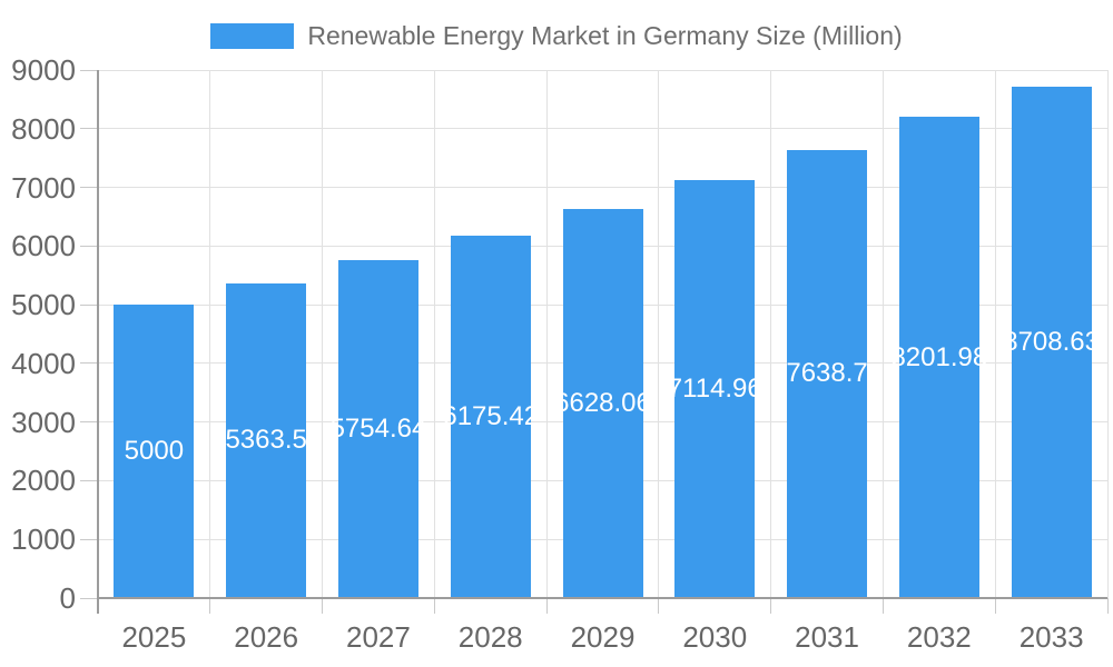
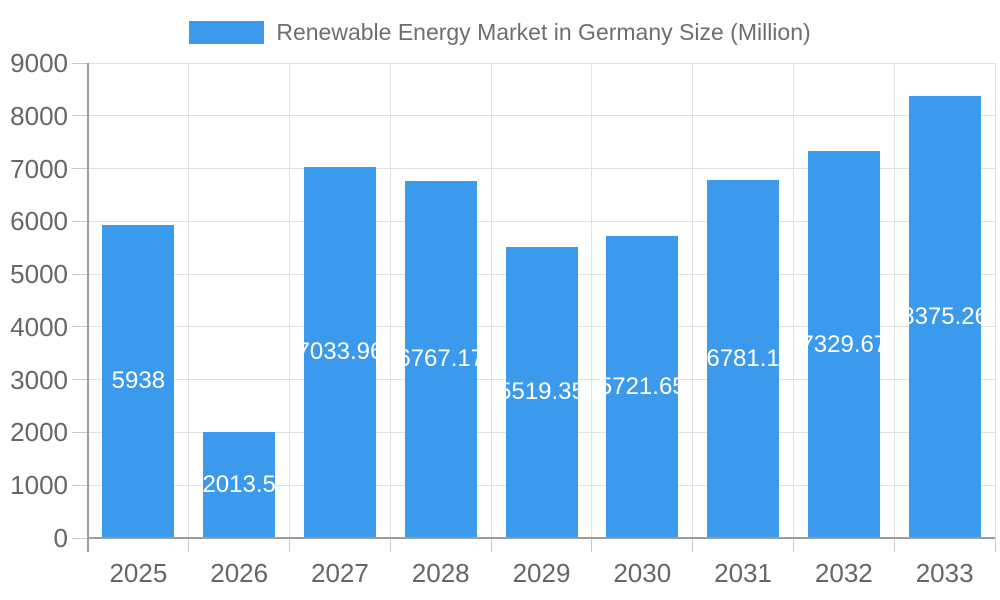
2025: 5000 -> 5938
2026: 5363.5 -> 2013.5
2027: 5754.64 -> 7033.96
2028: 6175.42 -> 6767.17
2029: 6628.06 -> 5519.35
2030: 7114.96 -> 5721.65
2031: 7638.7 -> 6781.1
2032: 8201.98 -> 7329.67
2033: 8708.63 -> 8375.26
